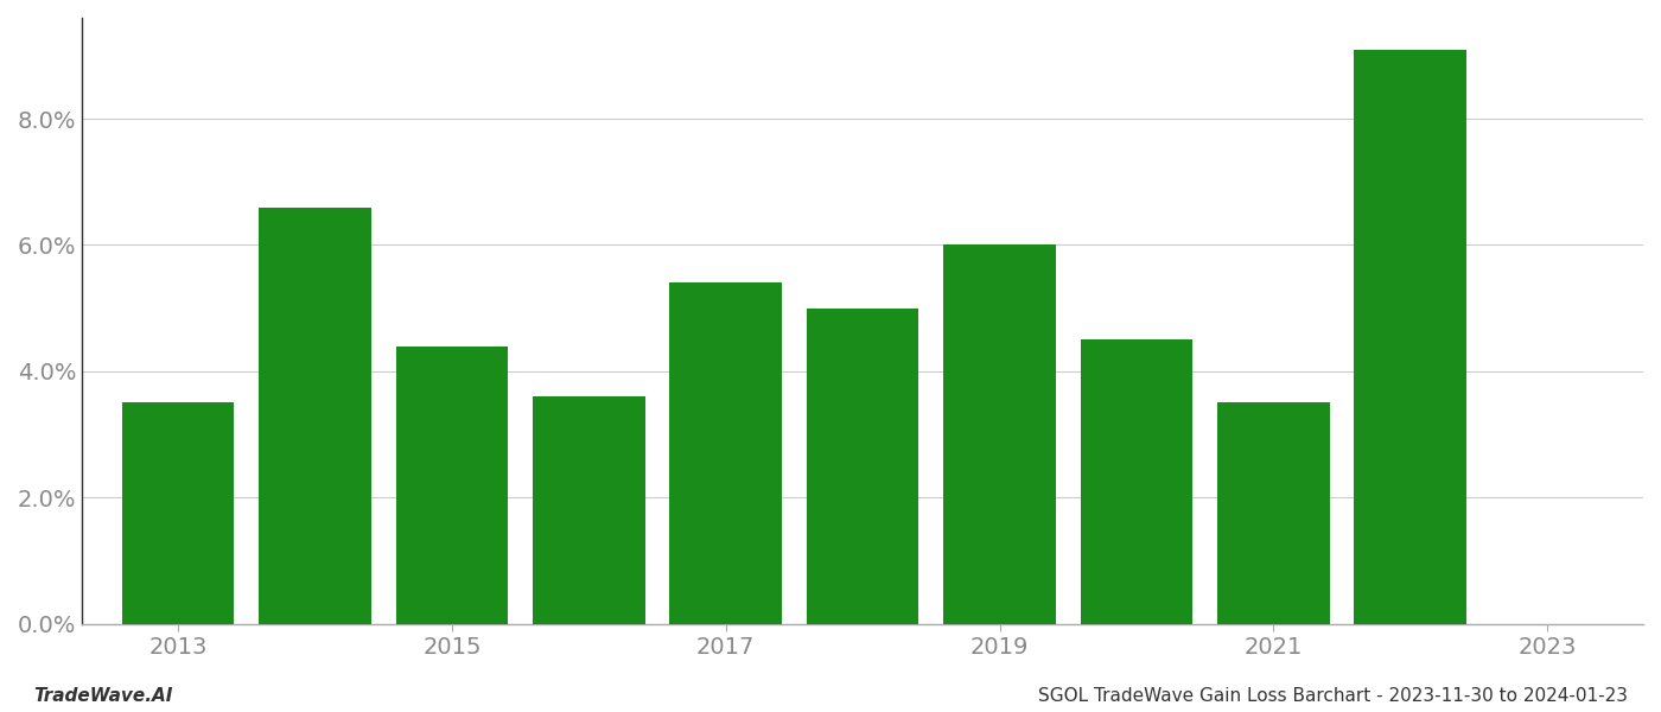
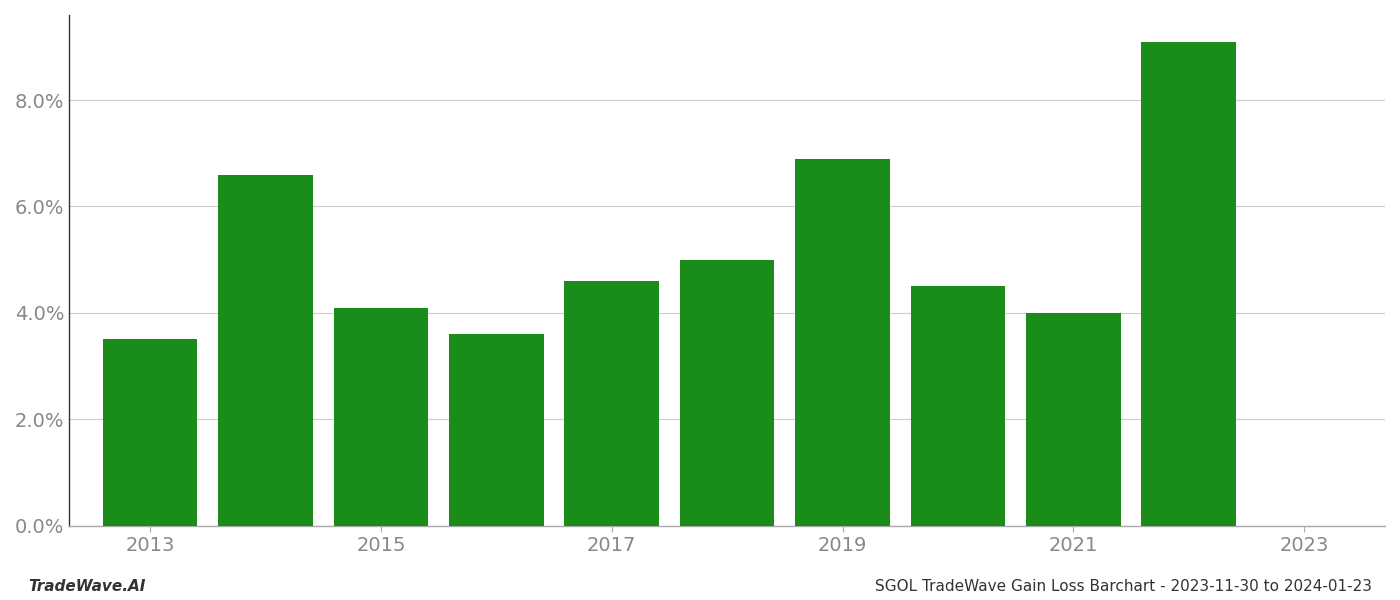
2015: 4.4% -> 4.1%
2017: 5.4% -> 4.6%
2019: 6.0% -> 6.9%
2021: 3.5% -> 4.0%
